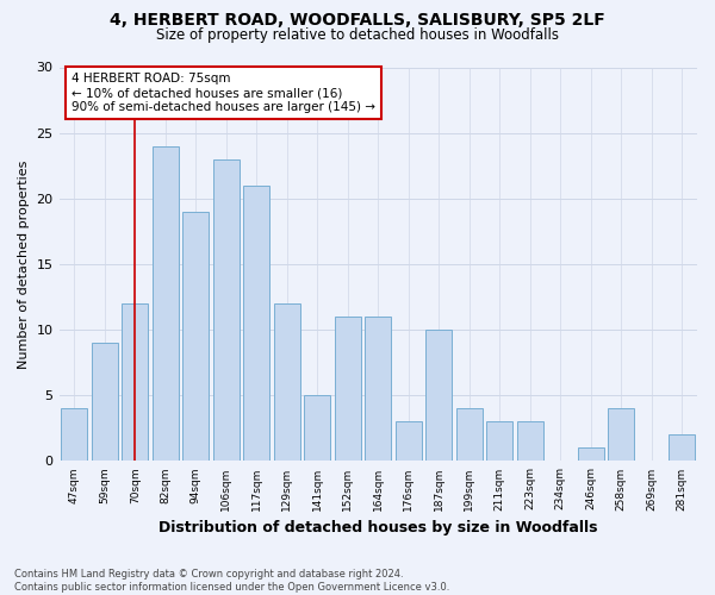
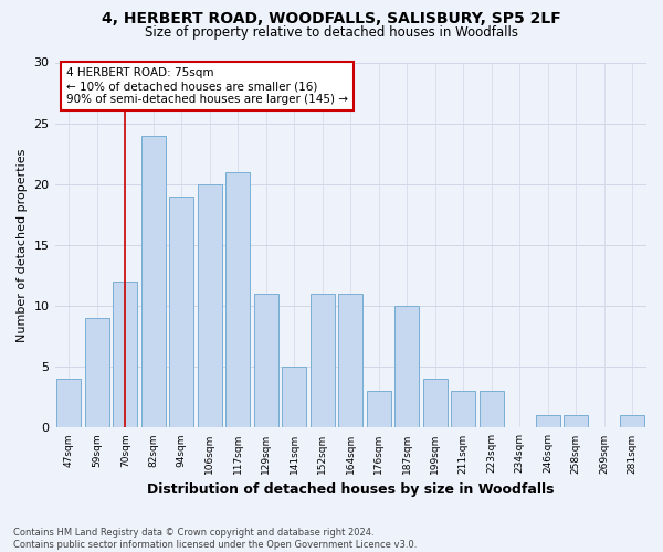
106sqm: 23 -> 20
129sqm: 12 -> 11
258sqm: 4 -> 1
281sqm: 2 -> 1
